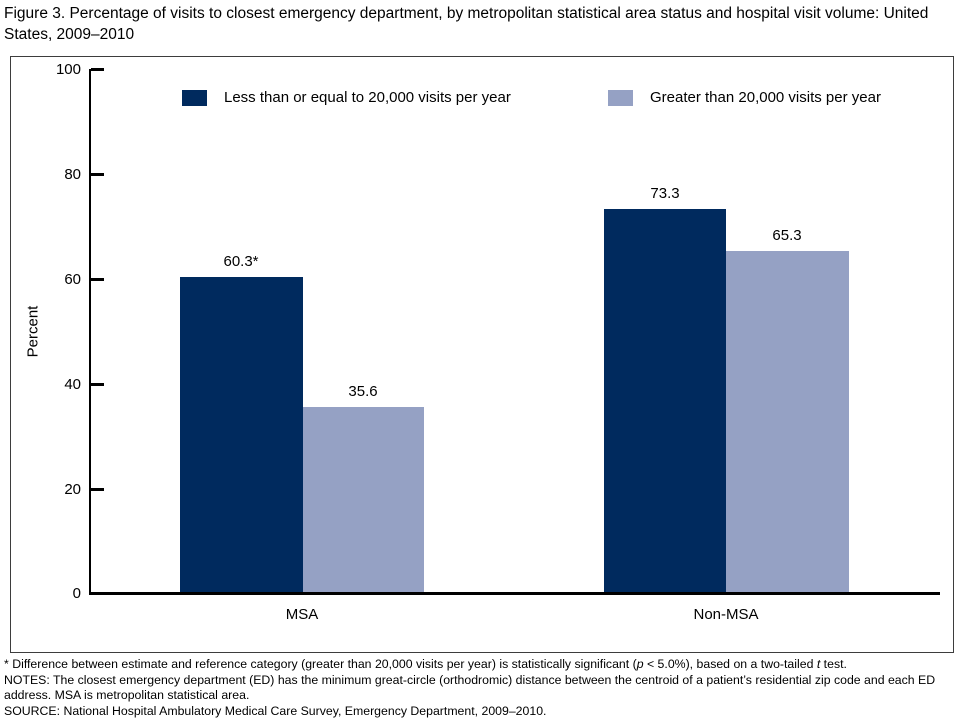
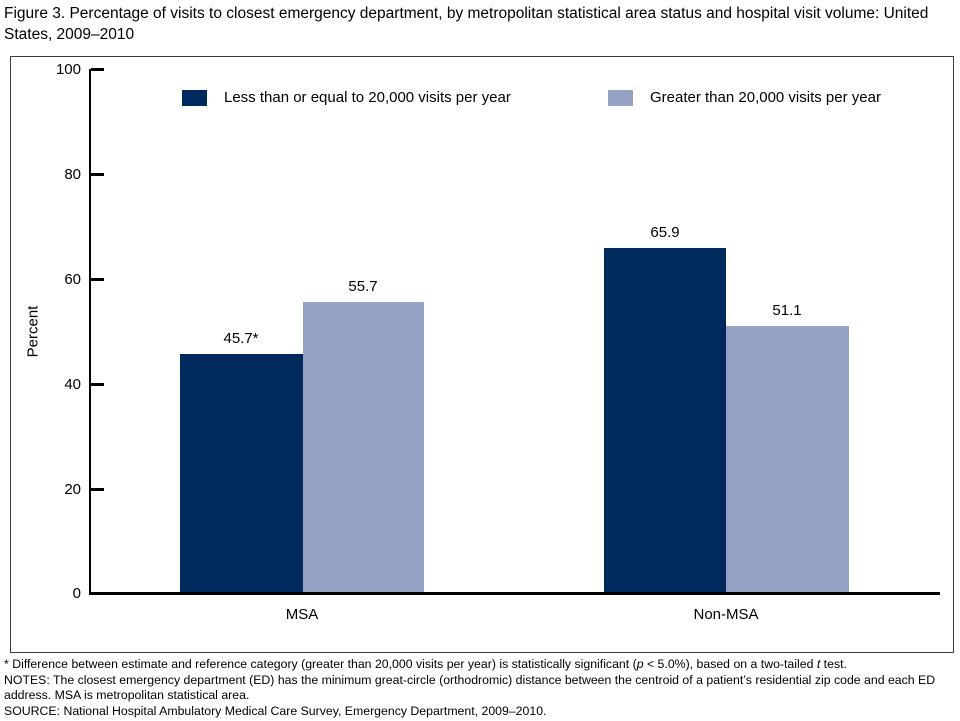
Less than or equal to 20,000 visits per year/MSA: 60.3 -> 45.7
Greater than 20,000 visits per year/MSA: 35.6 -> 55.7
Less than or equal to 20,000 visits per year/Non-MSA: 73.3 -> 65.9
Greater than 20,000 visits per year/Non-MSA: 65.3 -> 51.1
